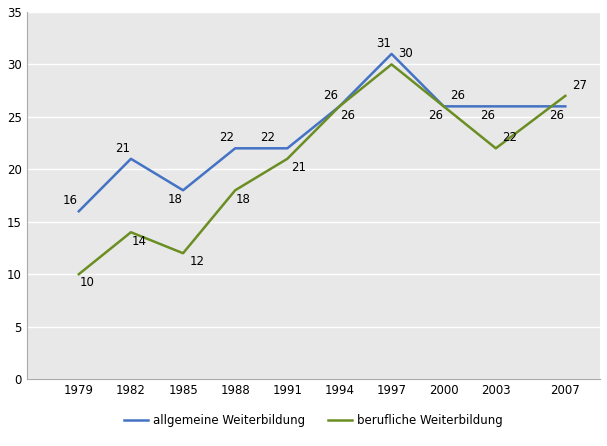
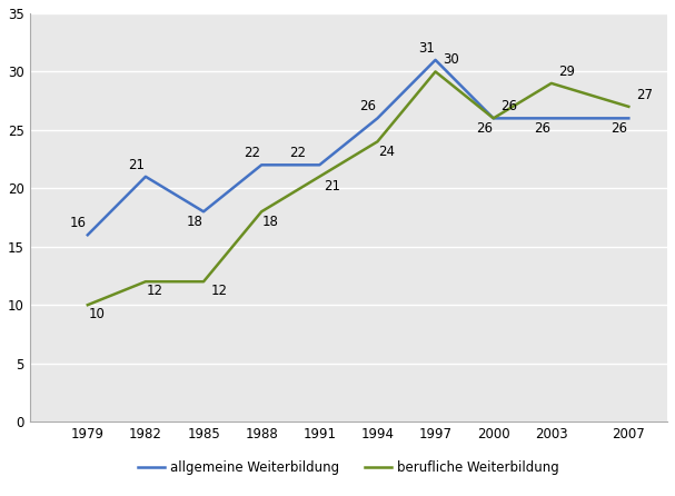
berufliche Weiterbildung/1982: 14 -> 12
berufliche Weiterbildung/1994: 26 -> 24
berufliche Weiterbildung/2003: 22 -> 29
